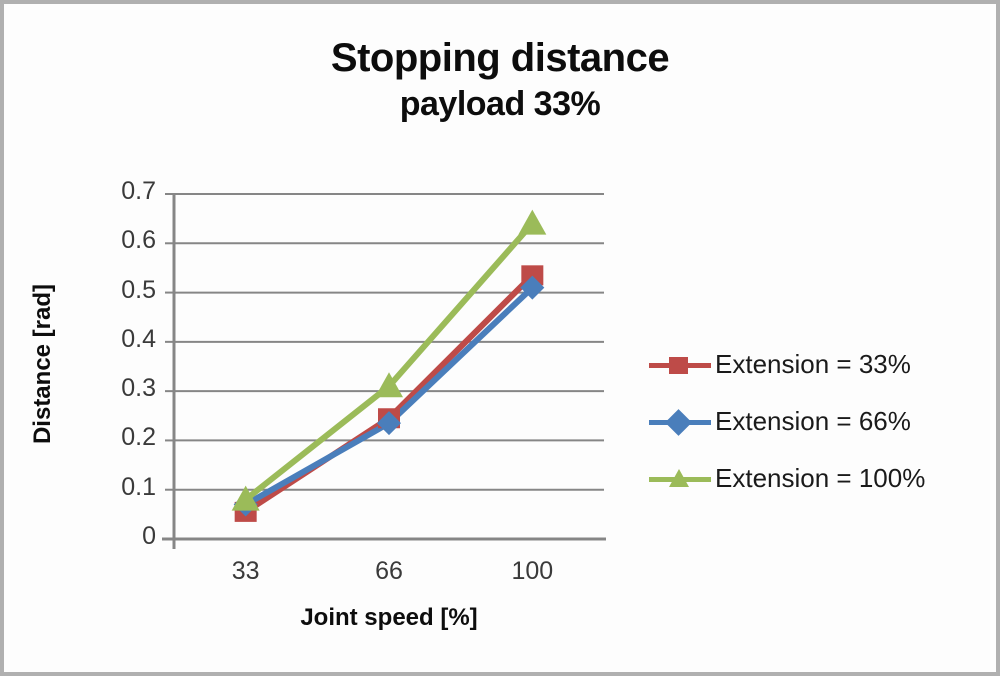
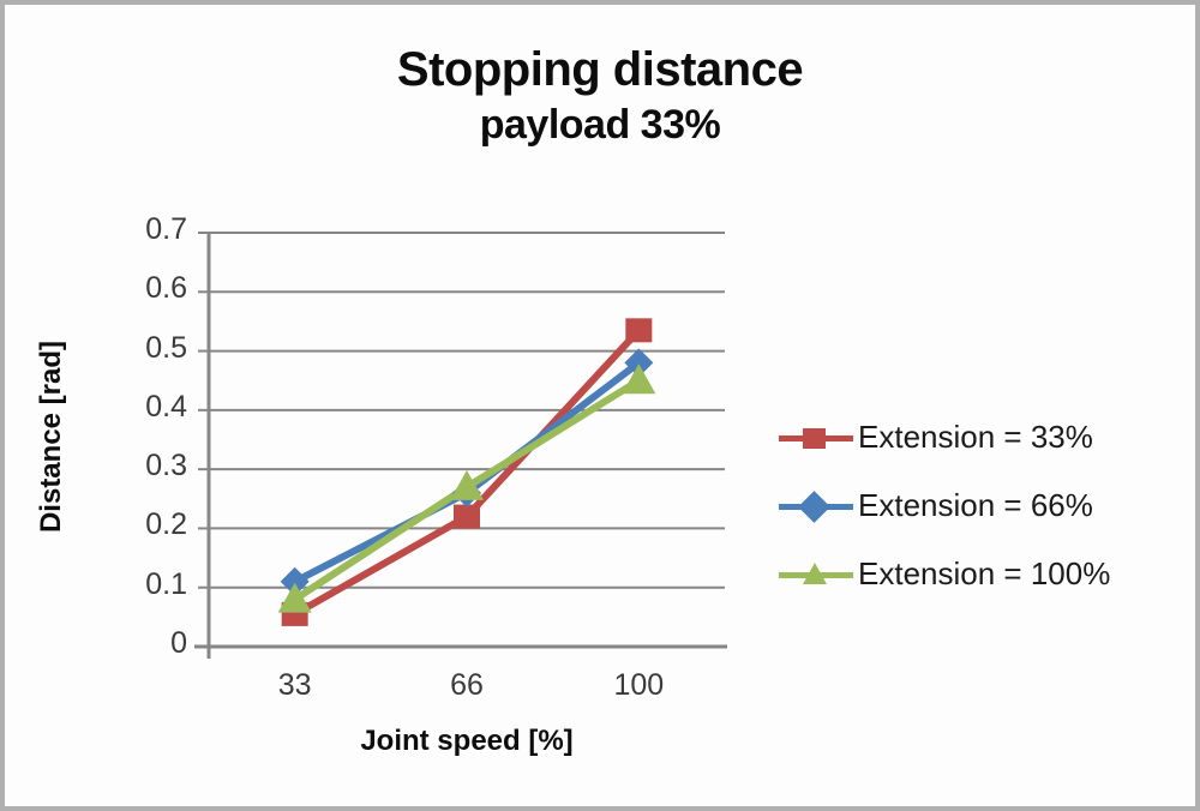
Extension = 66%/33: 0.07 -> 0.11
Extension = 33%/66: 0.24 -> 0.22
Extension = 66%/66: 0.23 -> 0.26
Extension = 100%/66: 0.31 -> 0.27
Extension = 66%/100: 0.51 -> 0.48
Extension = 100%/100: 0.64 -> 0.45
